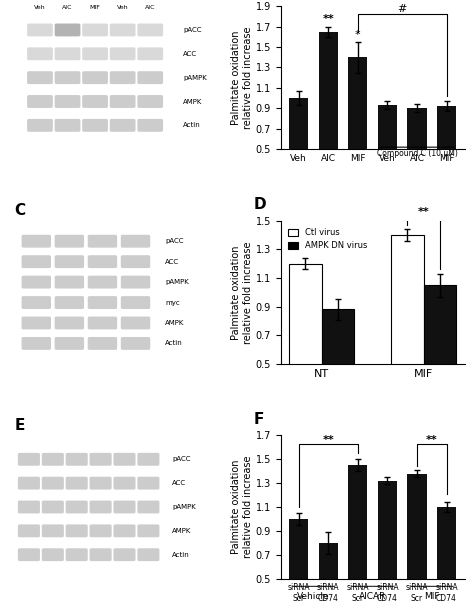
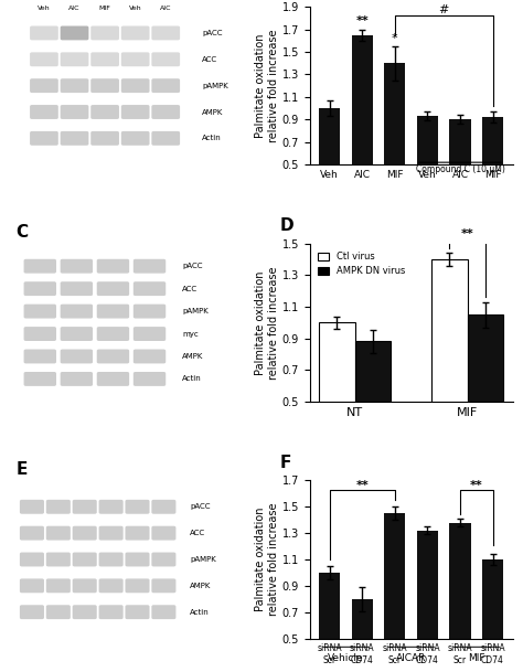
Ctl virus/NT: 1.2 -> 1.0
